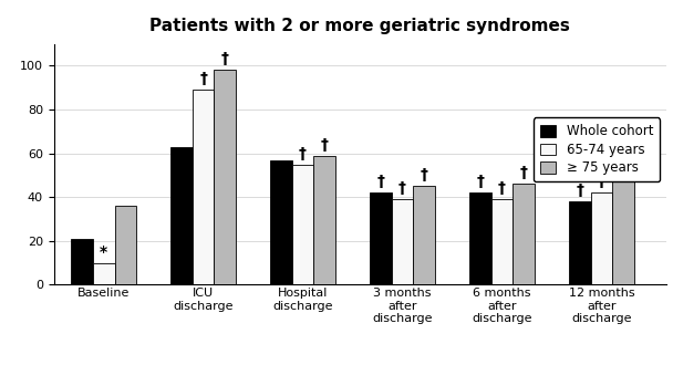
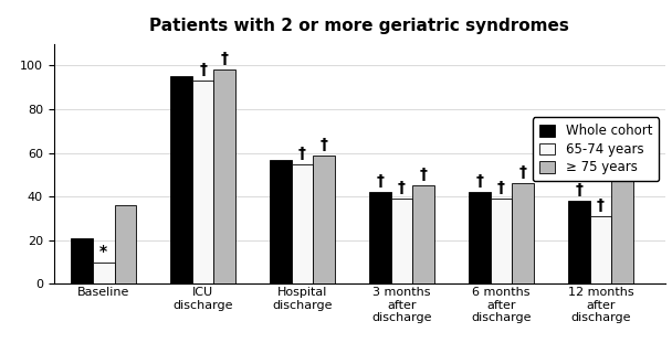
Whole cohort/ICU discharge: 63 -> 95
65-74 years/ICU discharge: 89 -> 93
65-74 years/12 months after discharge: 42 -> 31
